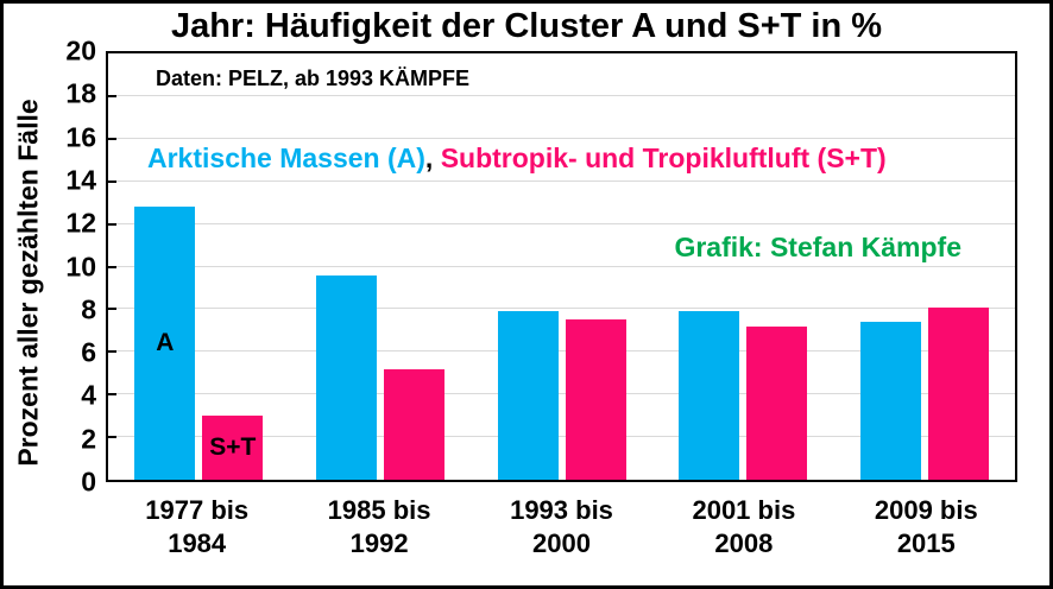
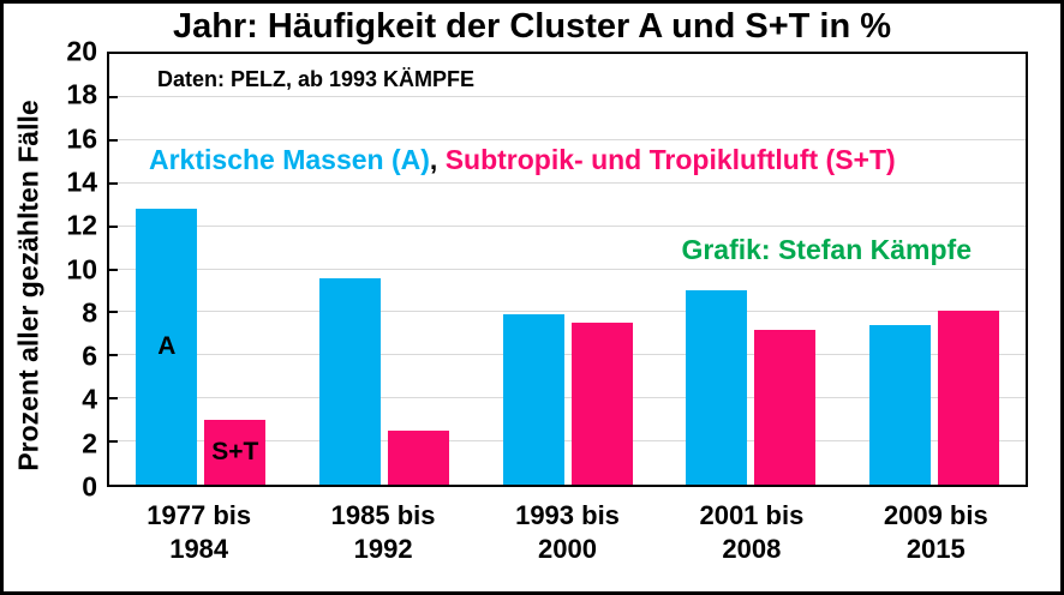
Subtropik- und Tropikluftluft (S+T)/1985 bis 1992: 5.2 -> 2.5
Arktische Massen (A)/2001 bis 2008: 7.9 -> 9.0
